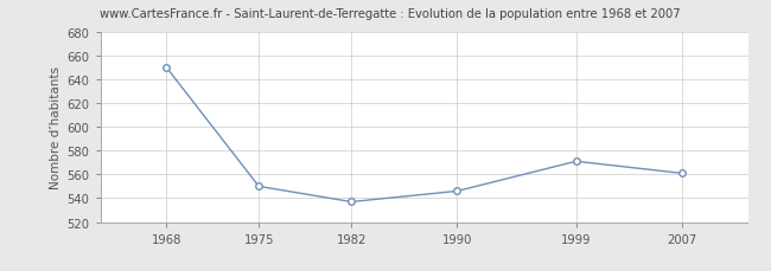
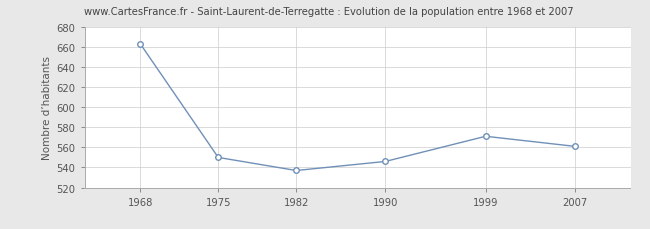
1968: 650 -> 663
